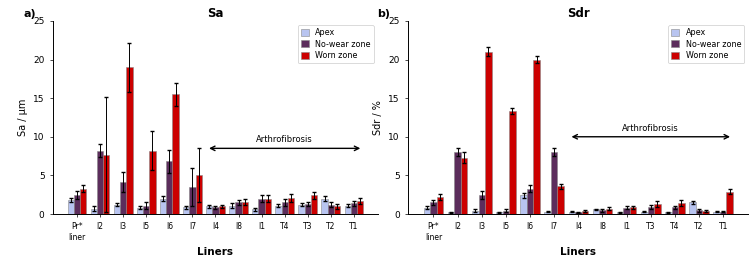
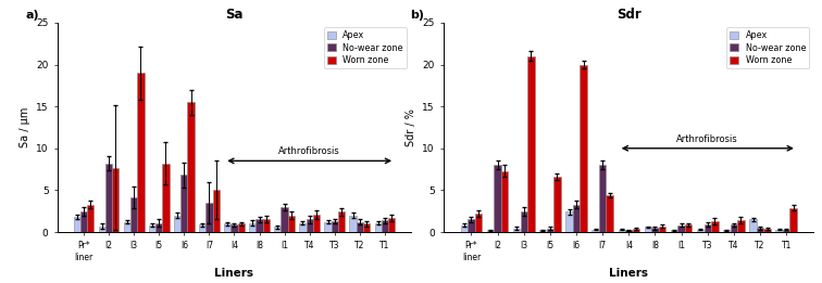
Sa/No-wear zone/I1: 2.0 -> 3.0
Sdr/Worn zone/I5: 13.3 -> 6.6
Sdr/Worn zone/I7: 3.6 -> 4.4
